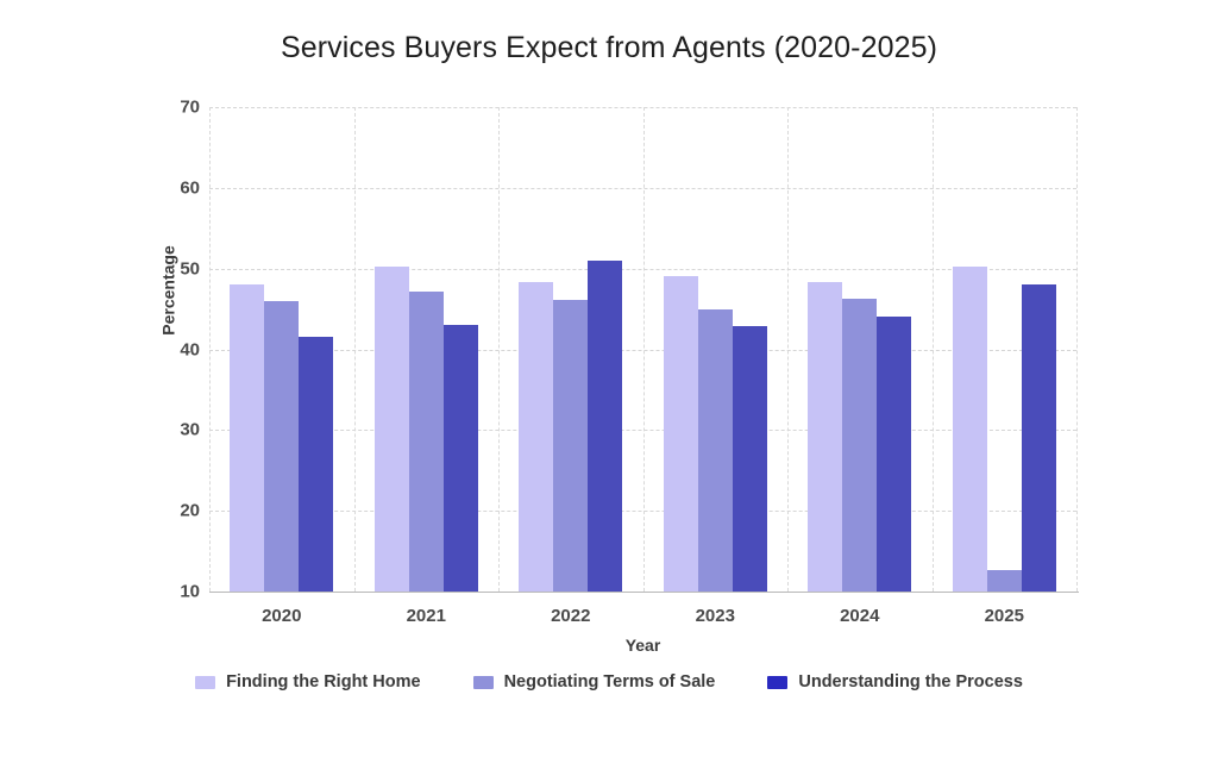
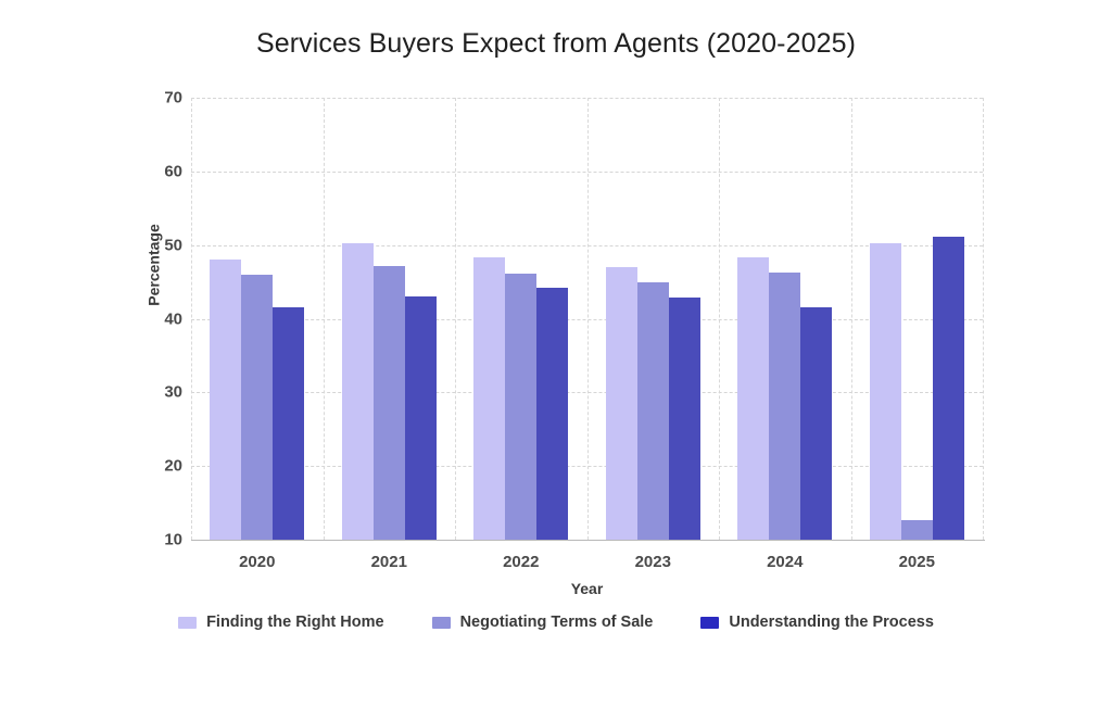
Understanding the Process/2022: 51 -> 44
Finding the Right Home/2023: 49 -> 47
Understanding the Process/2024: 44 -> 42
Understanding the Process/2025: 48 -> 51
